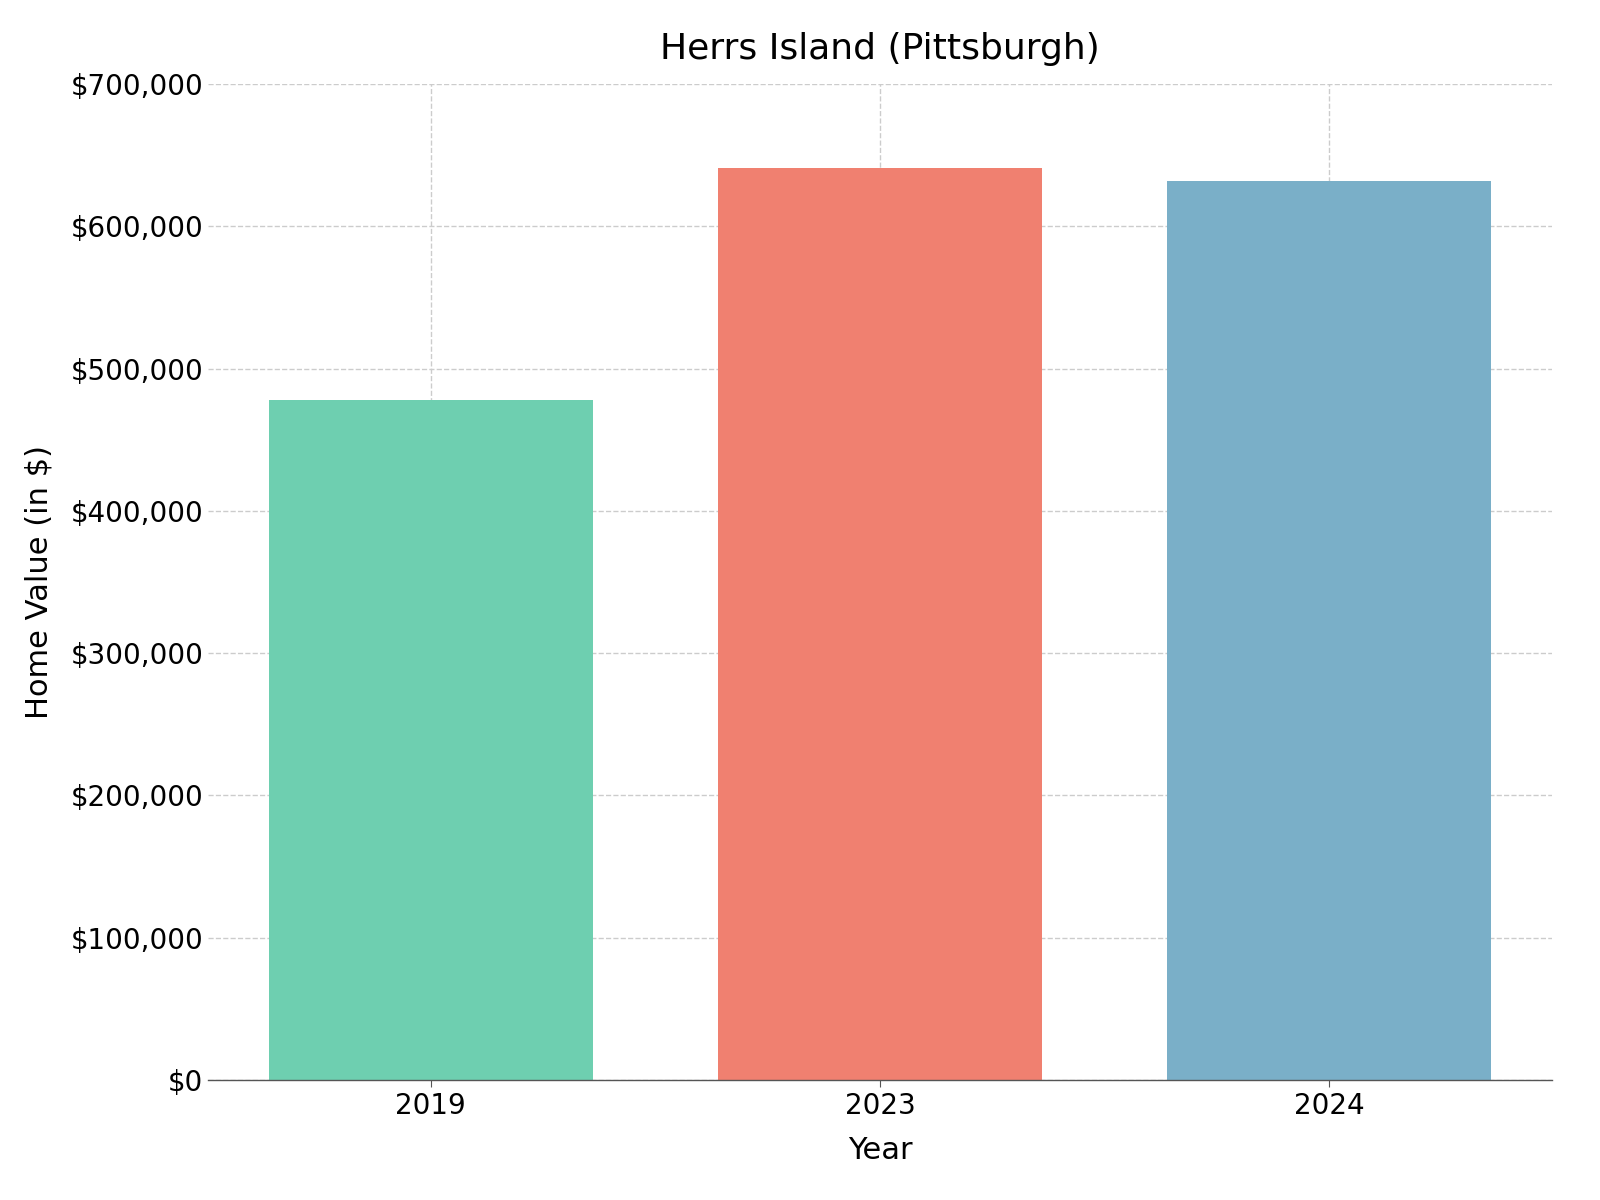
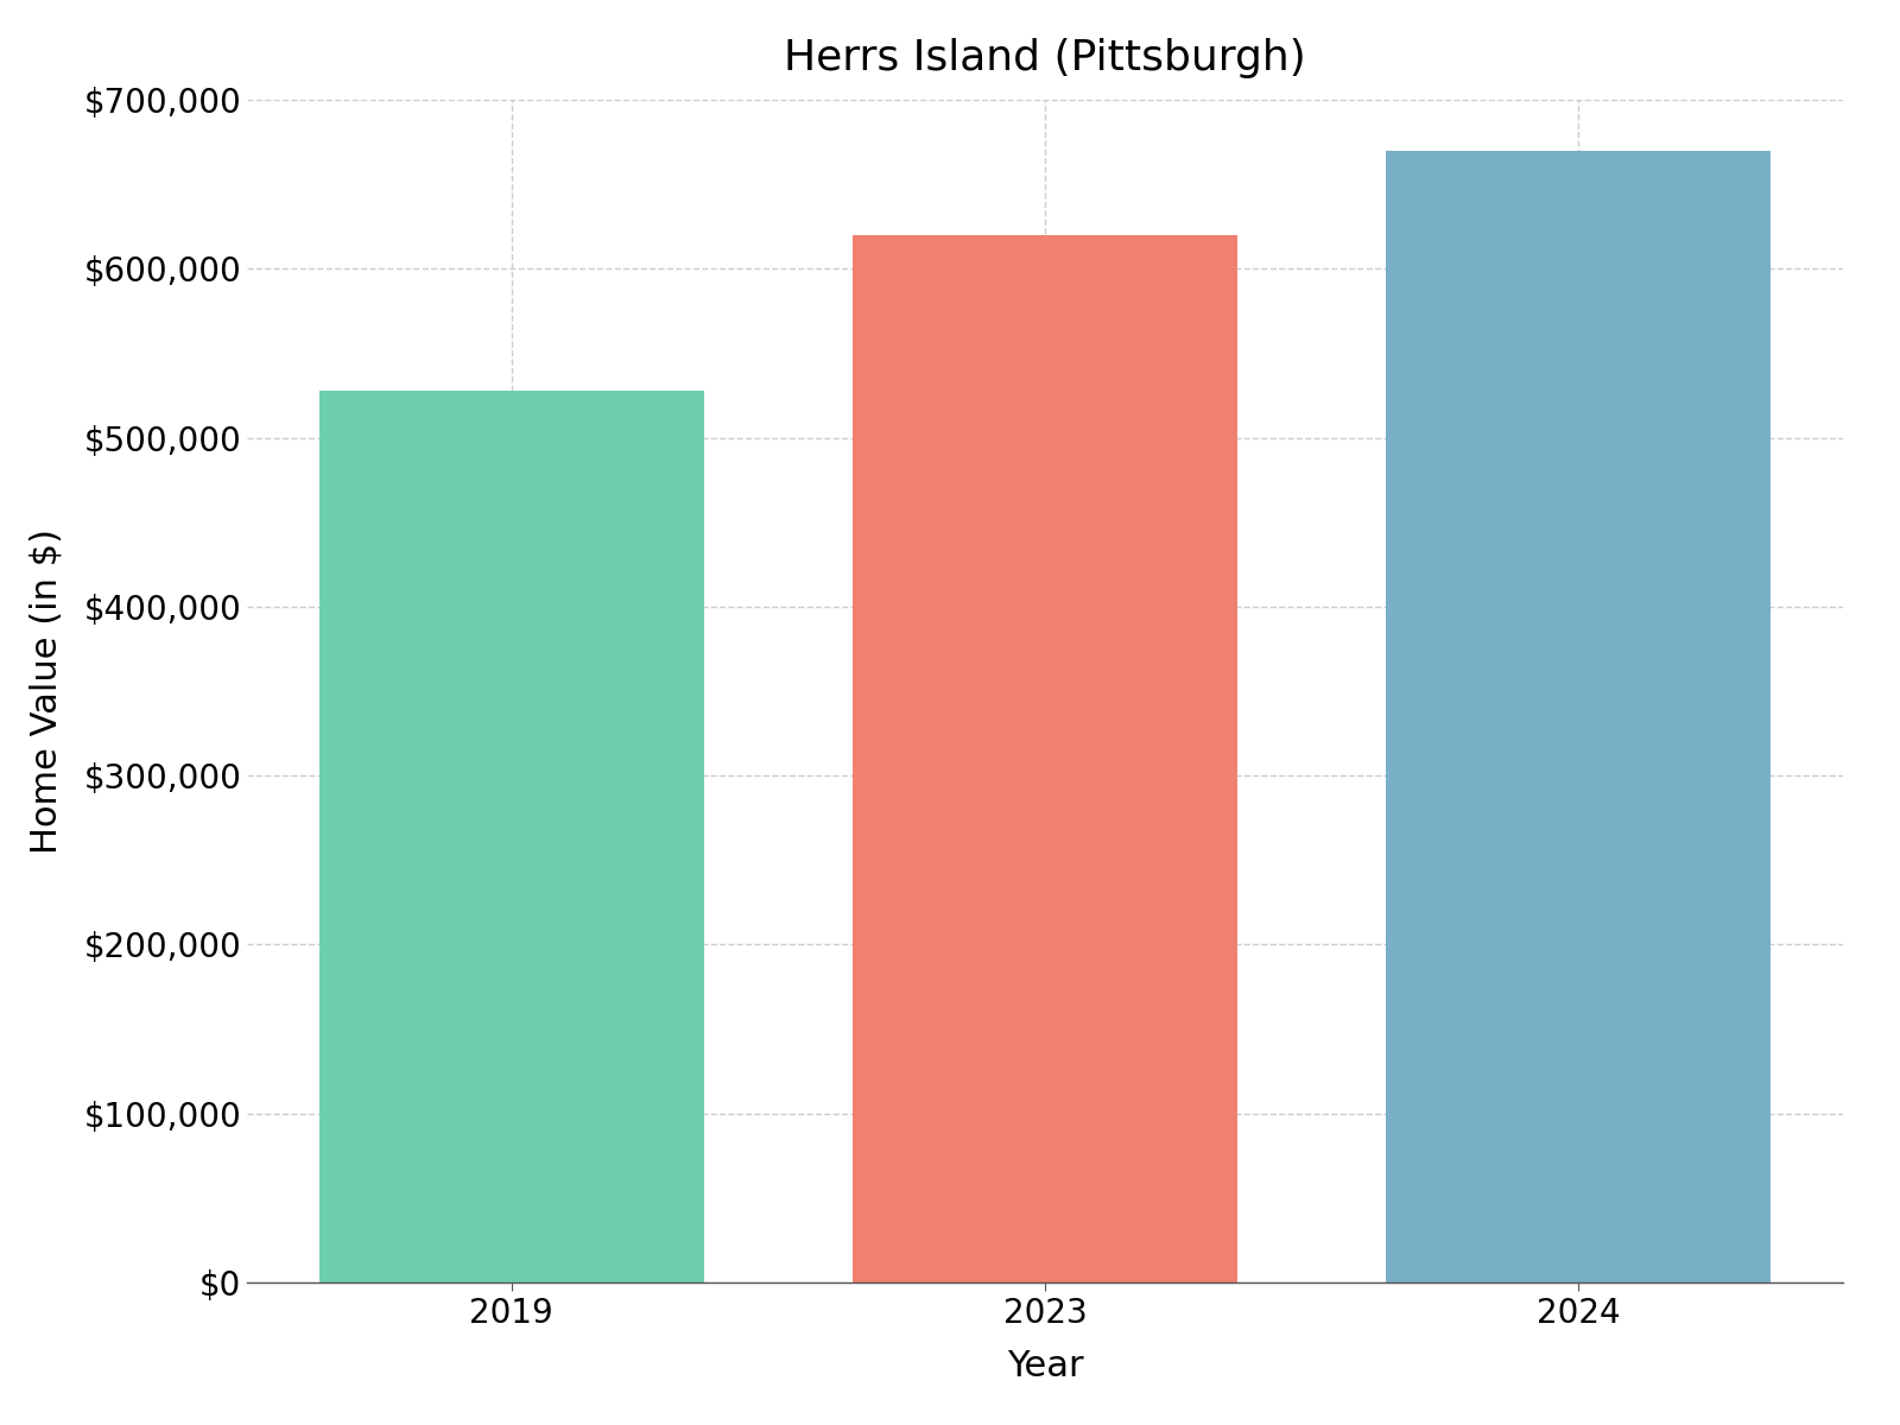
2019: $478,000 -> $528,000
2023: $641,000 -> $620,000
2024: $632,000 -> $670,000
